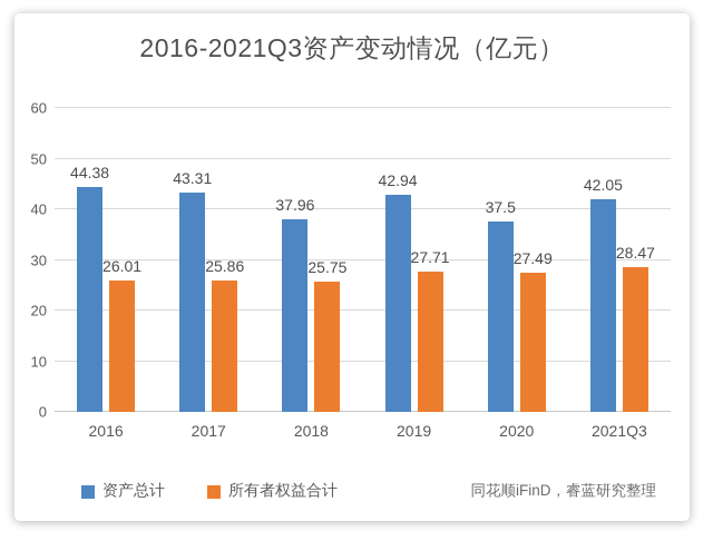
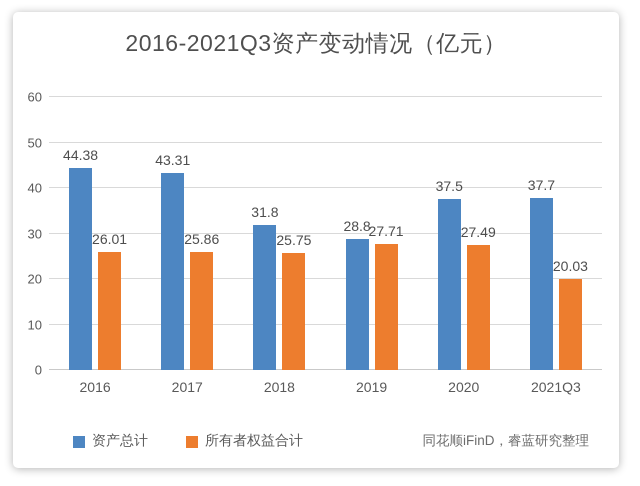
资产总计/2018: 37.96 -> 31.8
资产总计/2019: 42.94 -> 28.8
资产总计/2021Q3: 42.05 -> 37.7
所有者权益合计/2021Q3: 28.47 -> 20.03
